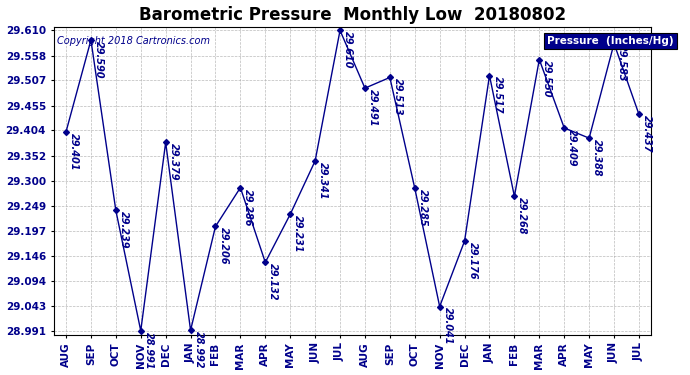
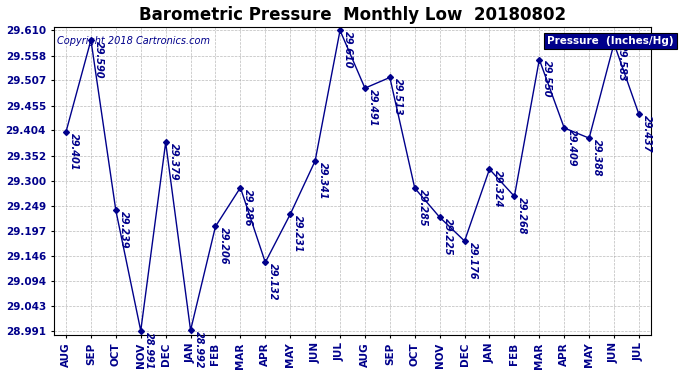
NOV: 29.041 -> 29.225
JAN: 29.517 -> 29.324
